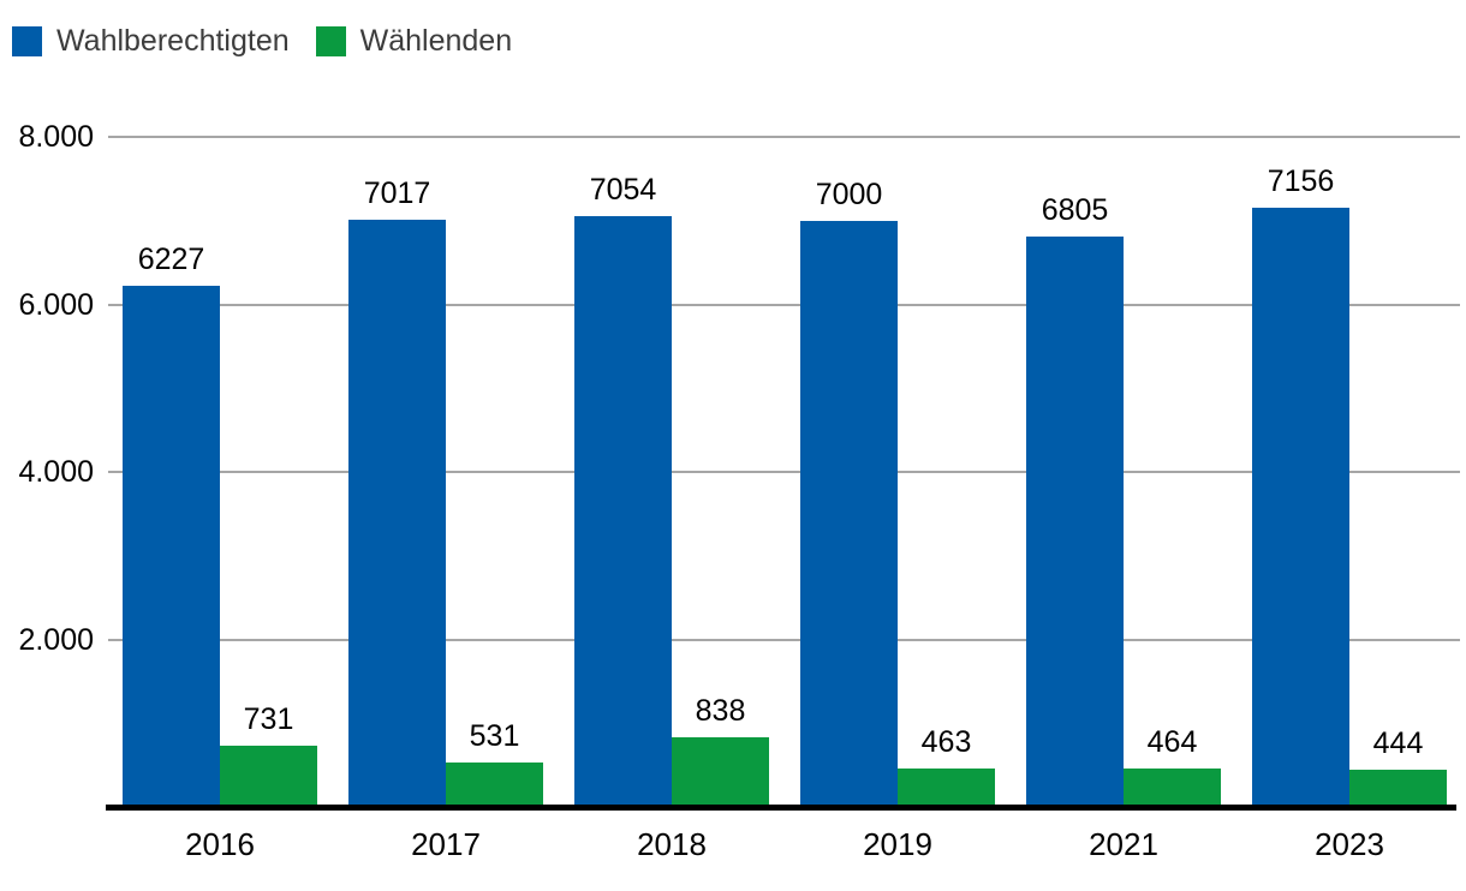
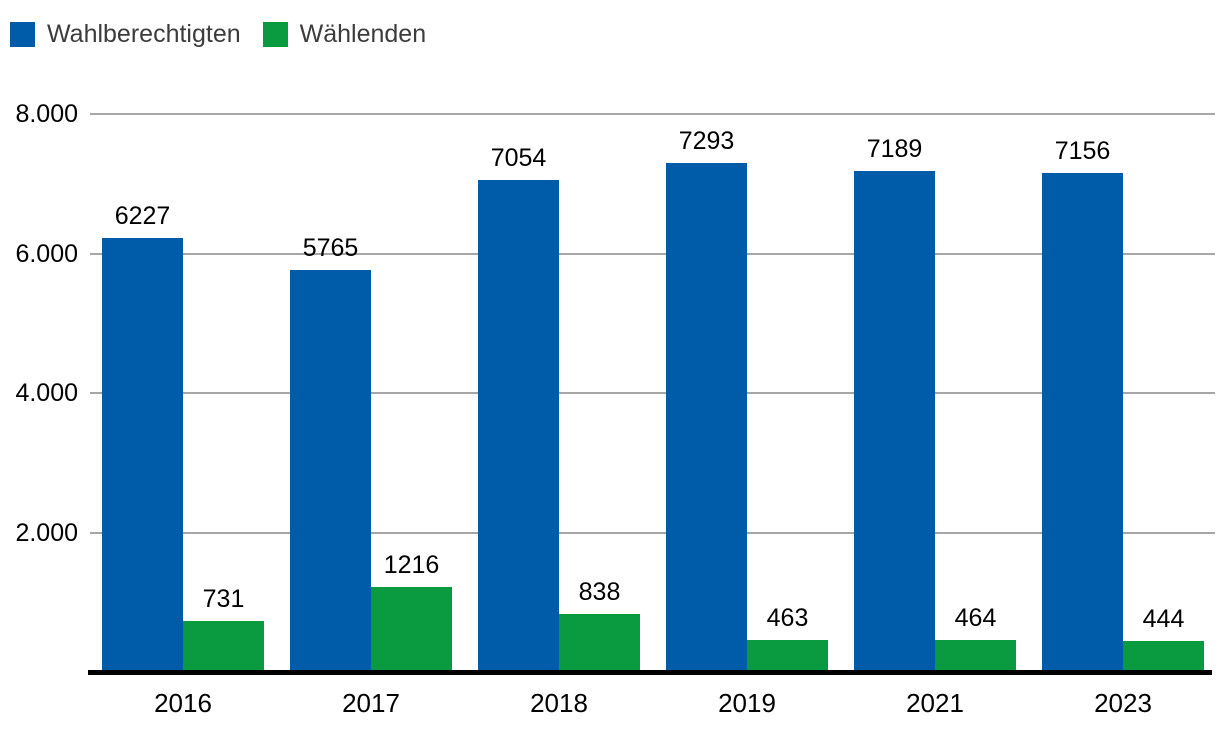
Wahlberechtigten/2017: 7017 -> 5765
Wählenden/2017: 531 -> 1216
Wahlberechtigten/2019: 7000 -> 7293
Wahlberechtigten/2021: 6805 -> 7189
